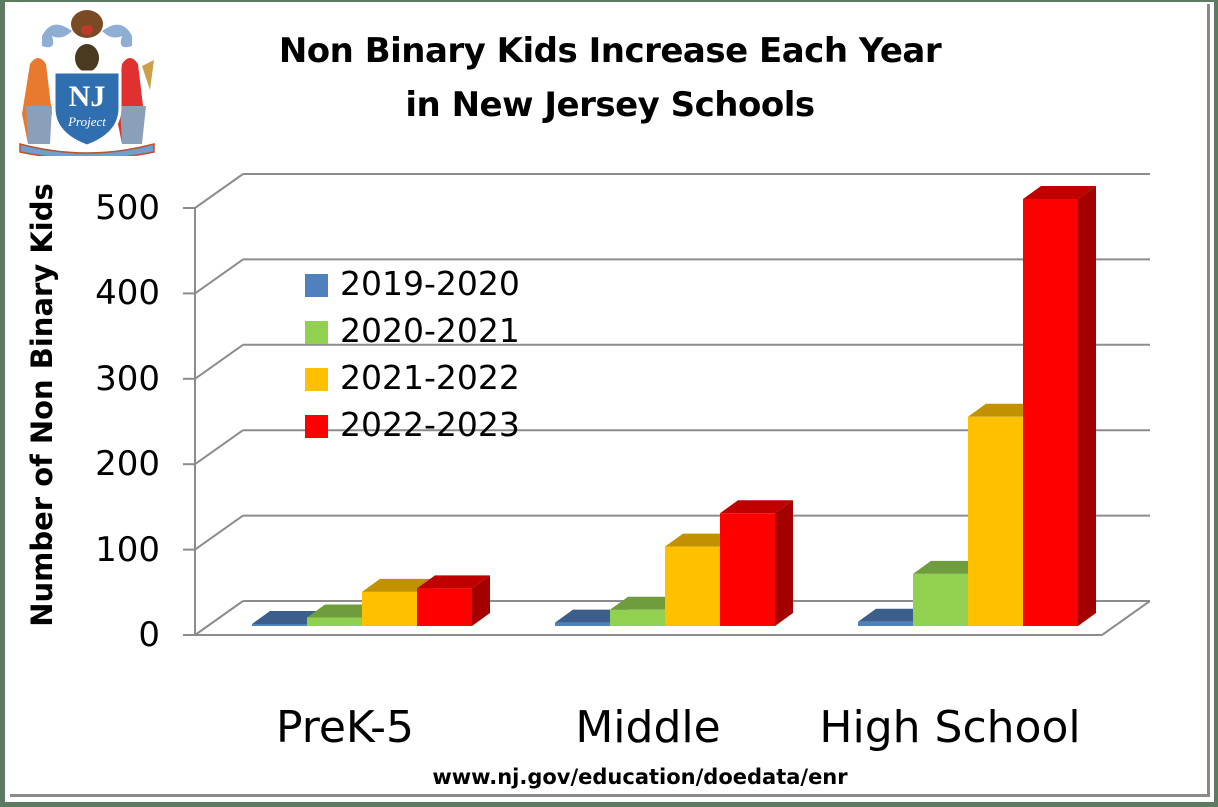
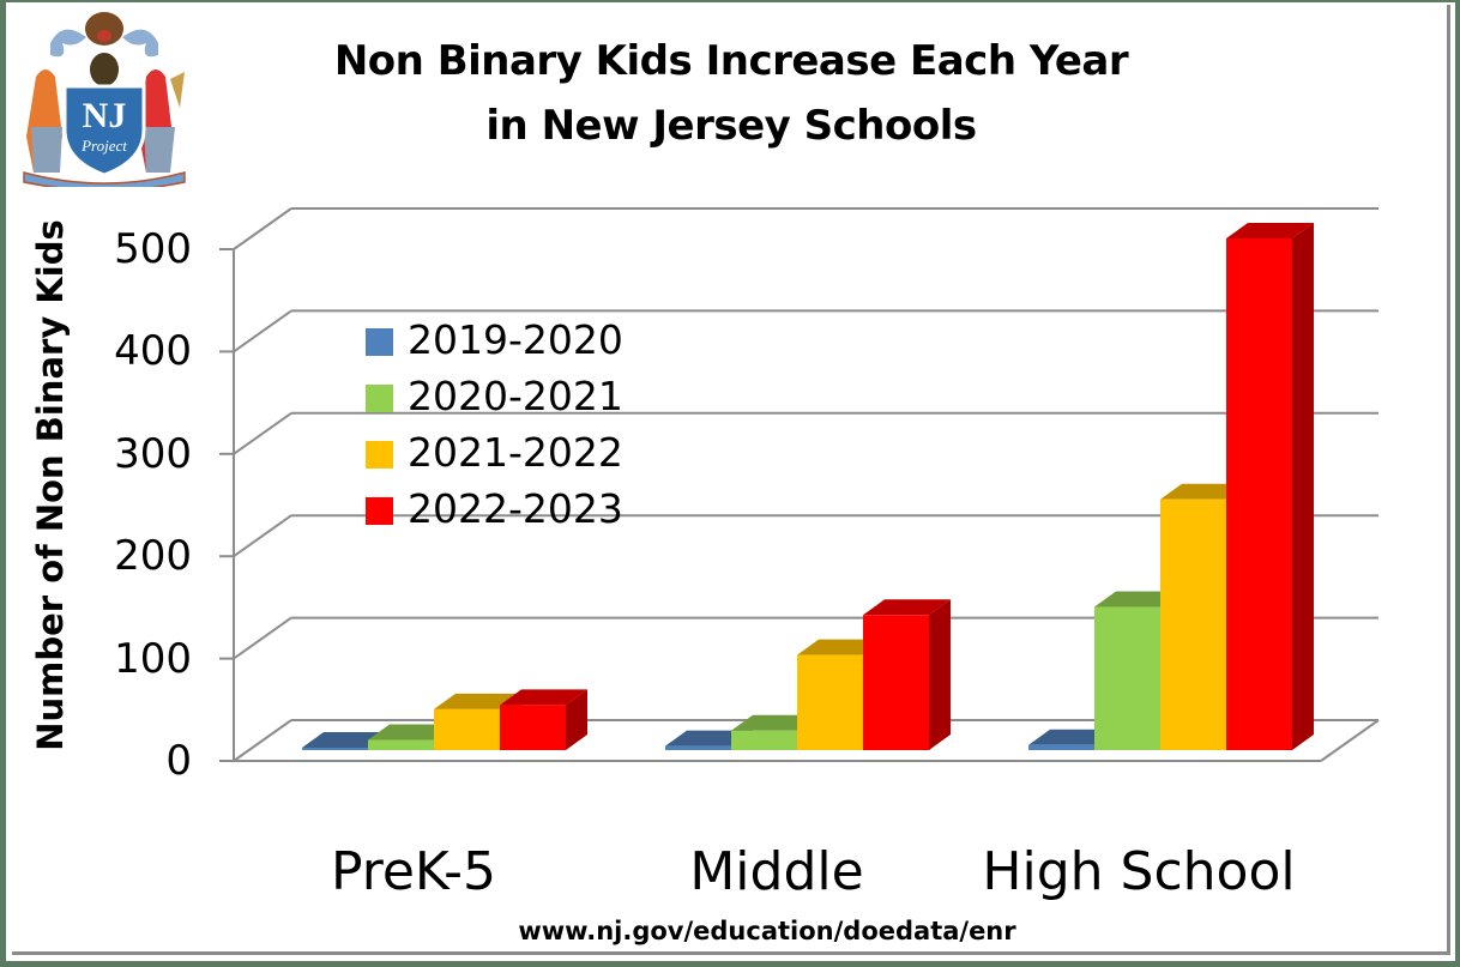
2020-2021/High School: 60 -> 140
